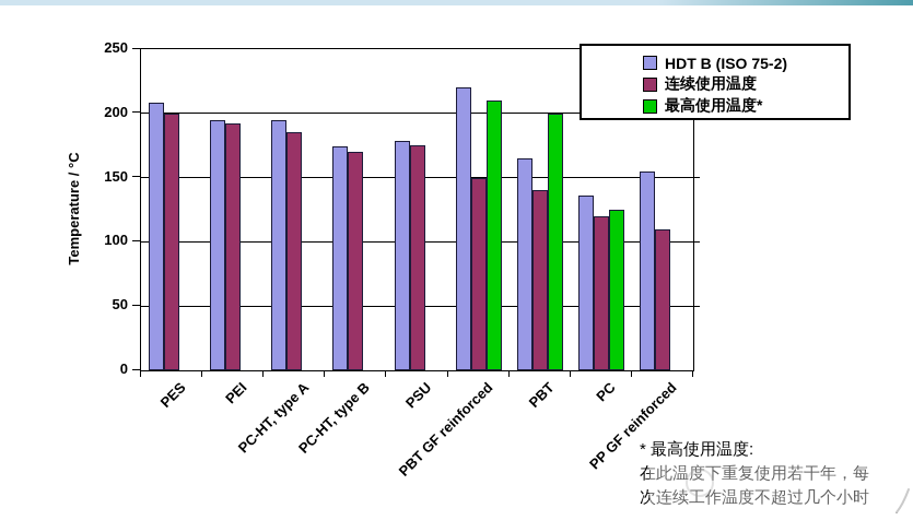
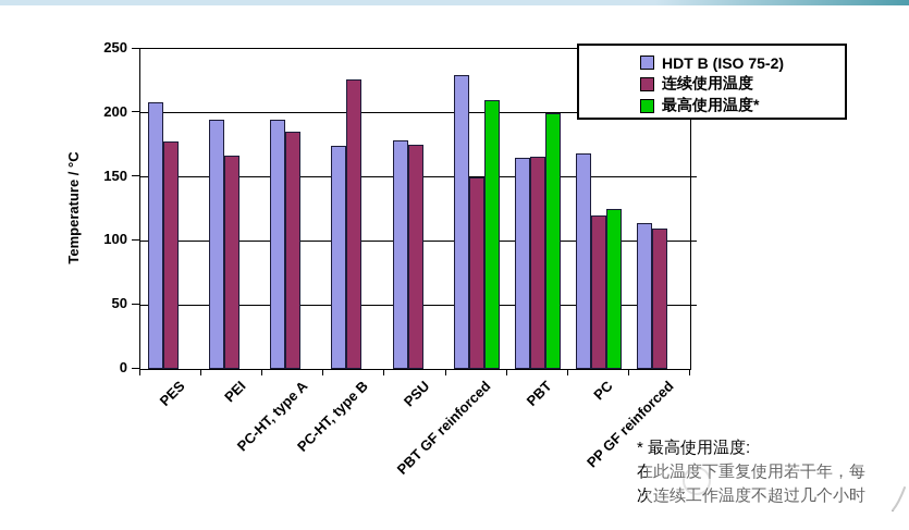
连续使用温度/PES: 200 -> 178
连续使用温度/PEI: 192 -> 167
连续使用温度/PC-HT, type B: 170 -> 226
HDT B (ISO 75-2)/PBT GF reinforced: 220 -> 230
连续使用温度/PBT: 140 -> 166
HDT B (ISO 75-2)/PC: 136 -> 168
HDT B (ISO 75-2)/PP GF reinforced: 155 -> 114
